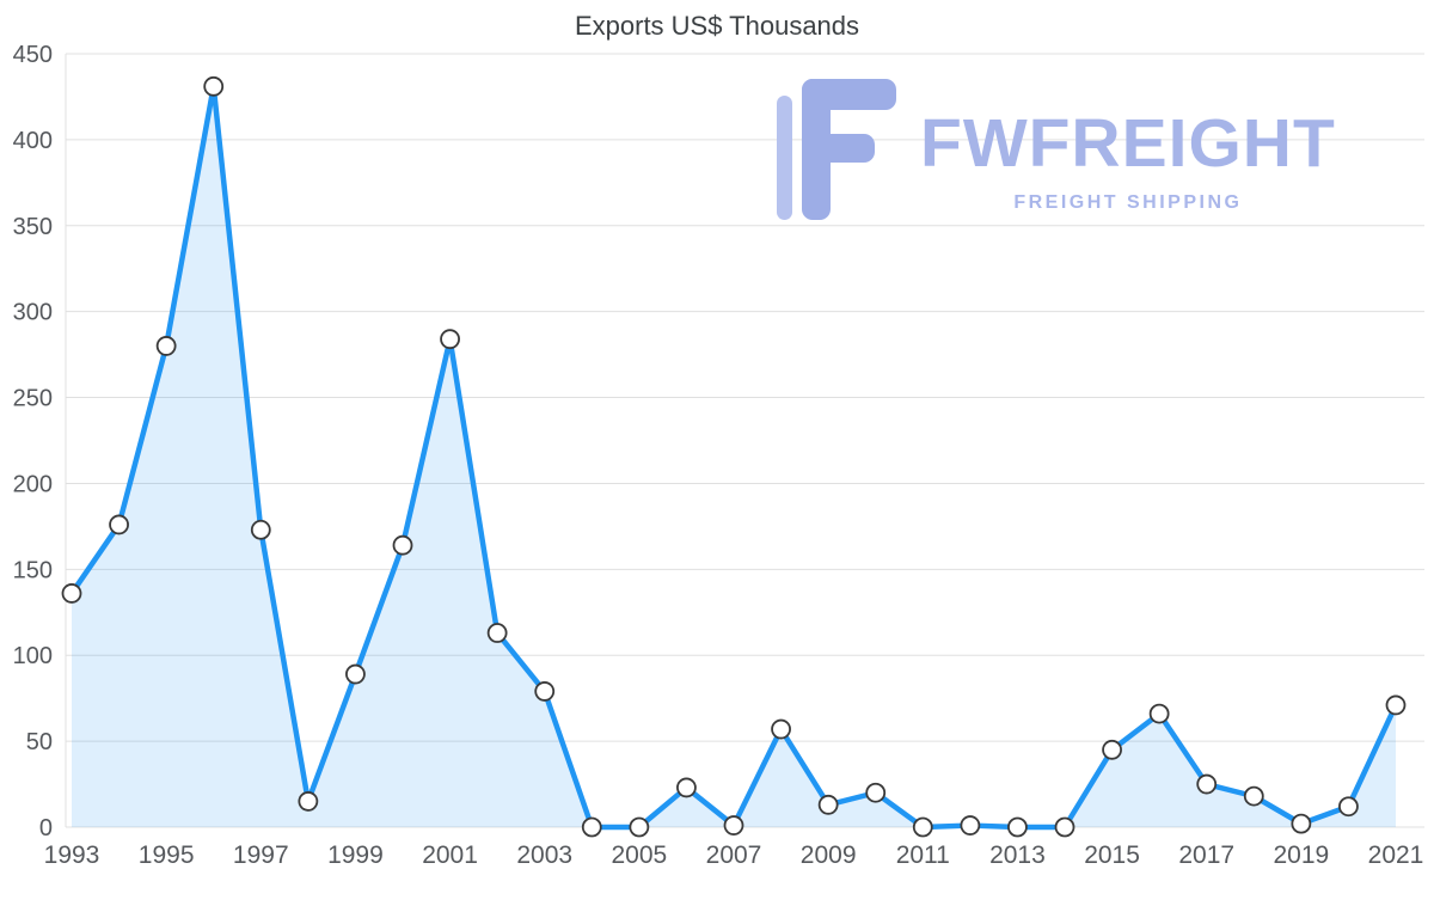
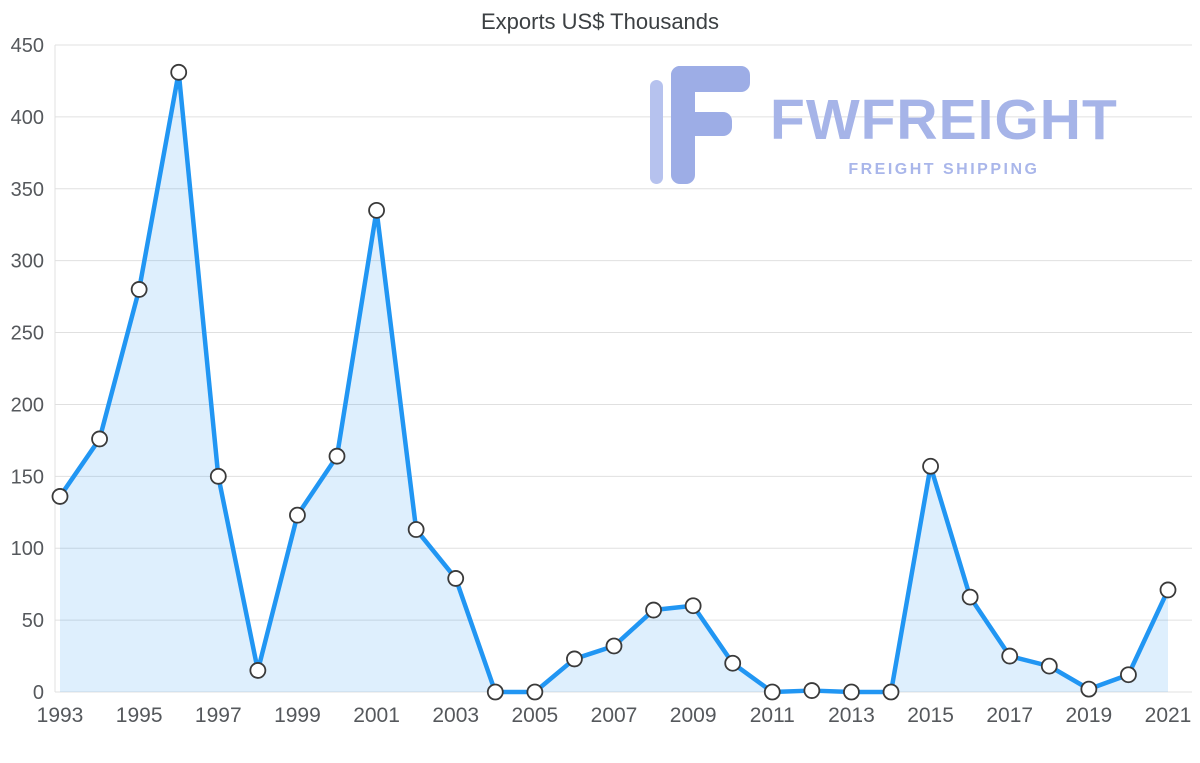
1997: 173 -> 150
1999: 89 -> 123
2001: 284 -> 335
2007: 1 -> 32
2009: 13 -> 60
2015: 45 -> 157
